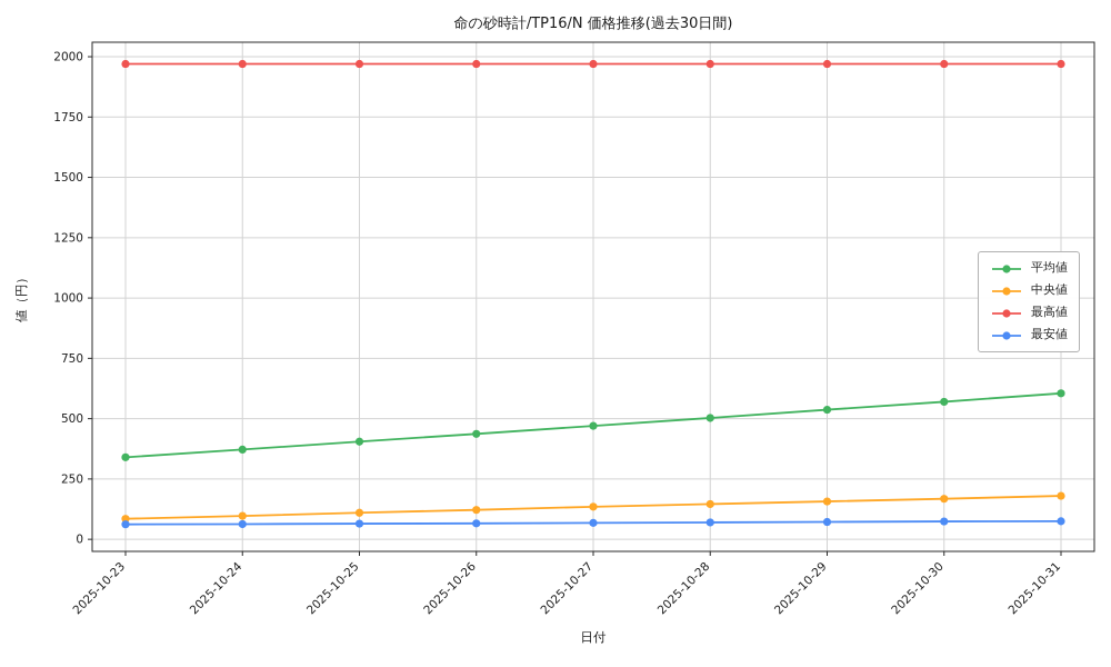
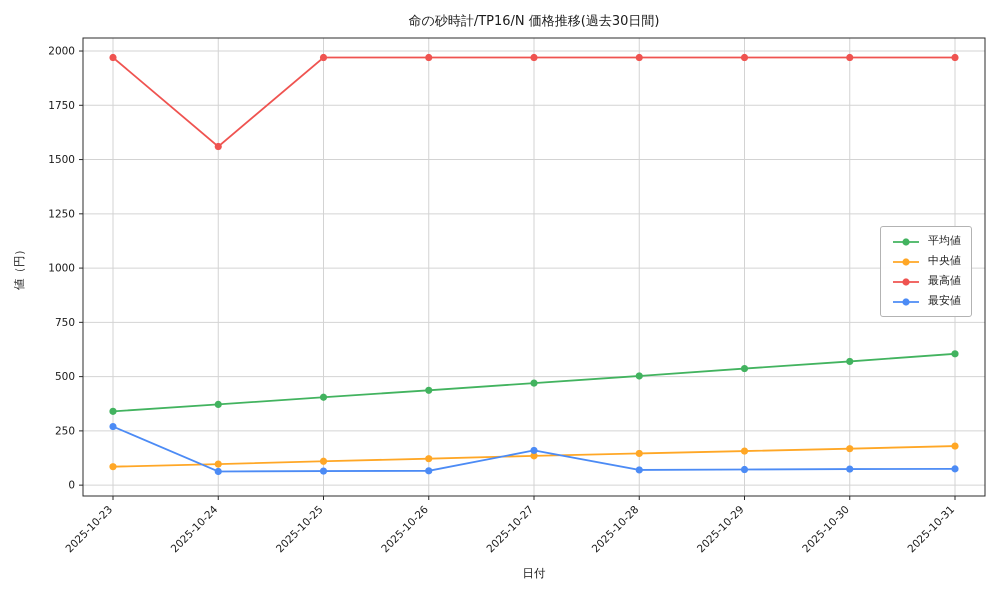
最安値/2025-10-23: 60 -> 270
最高値/2025-10-24: 1970 -> 1560
最安値/2025-10-27: 70 -> 160
